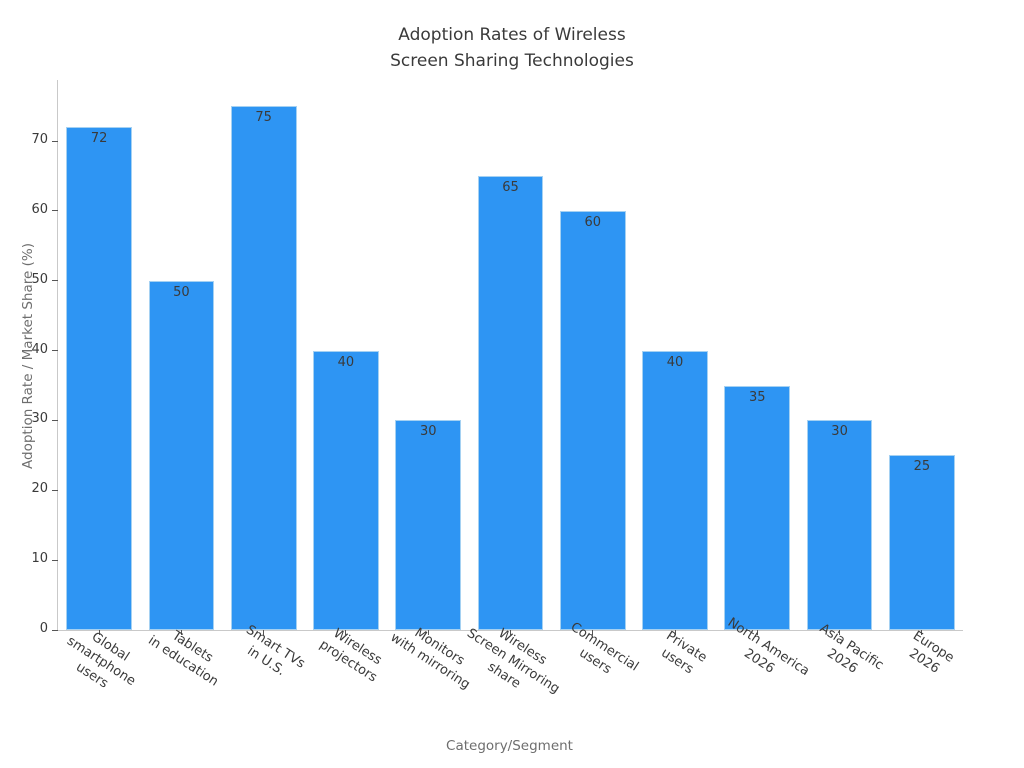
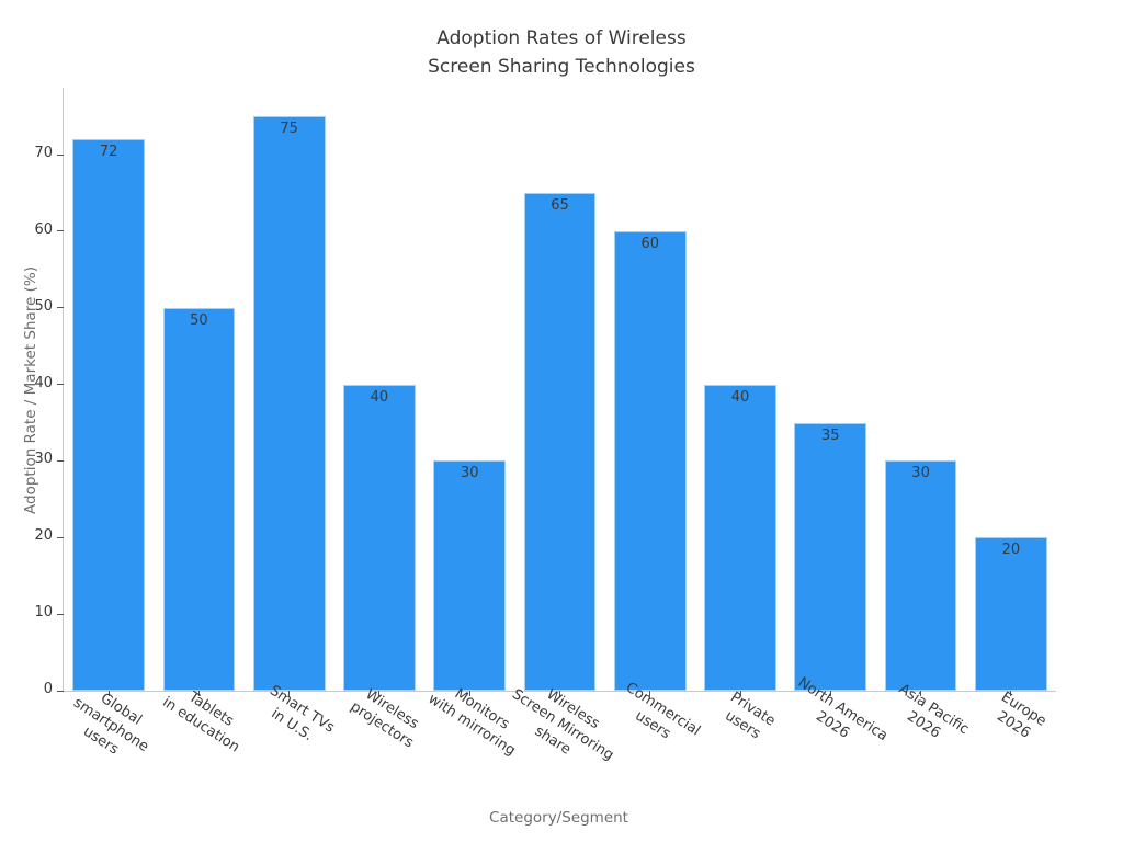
Europe 2026: 25 -> 20
